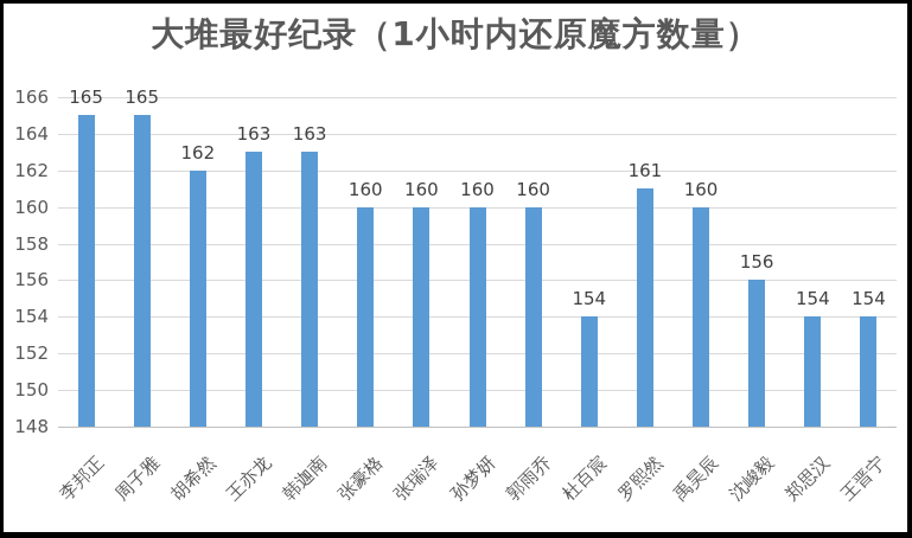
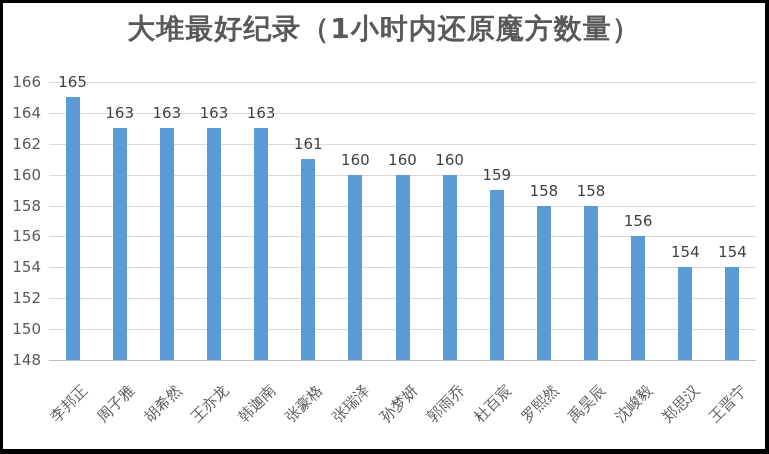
周子雅: 165 -> 163
胡希然: 162 -> 163
张豪格: 160 -> 161
杜百宸: 154 -> 159
罗熙然: 161 -> 158
禹昊辰: 160 -> 158
